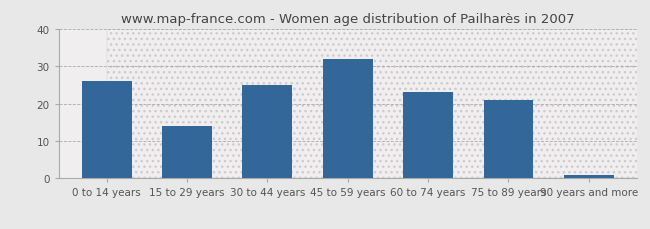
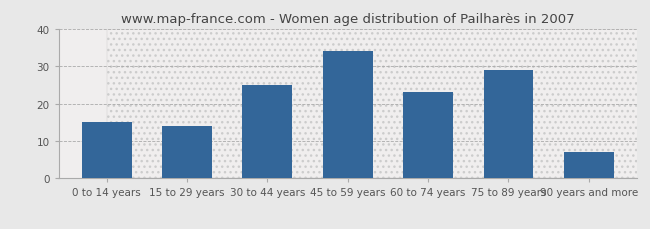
0 to 14 years: 26 -> 15
45 to 59 years: 32 -> 34
75 to 89 years: 21 -> 29
90 years and more: 1 -> 7
